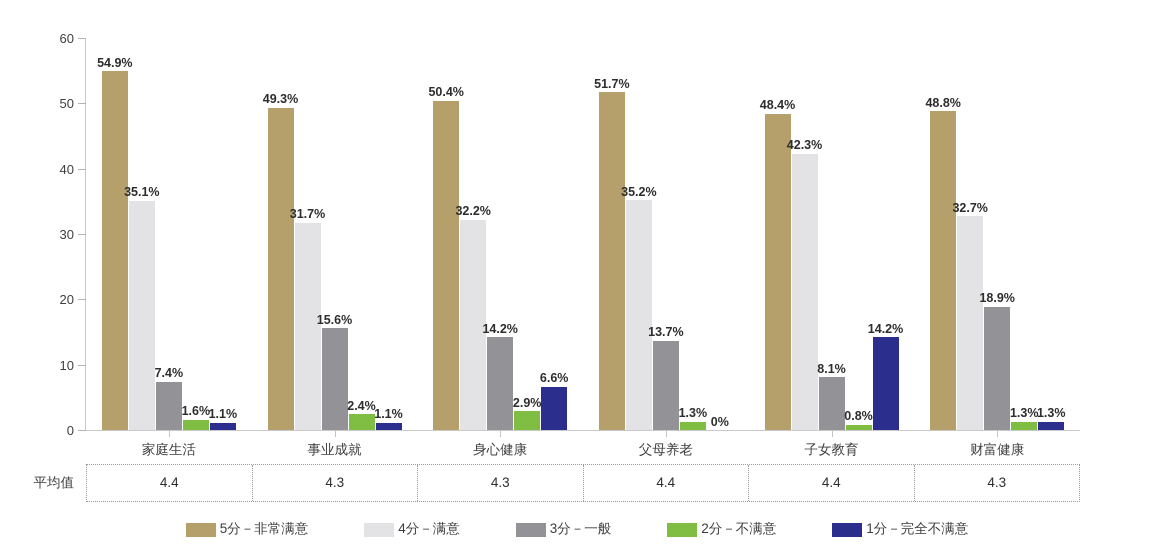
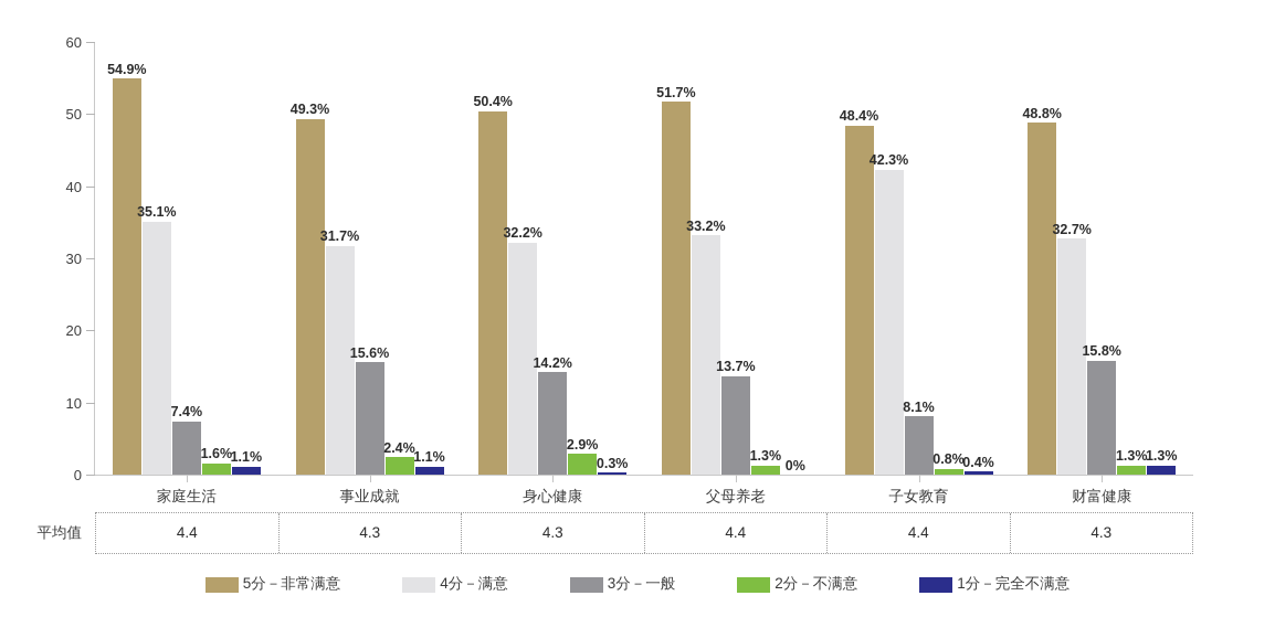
1分－完全不满意/身心健康: 6.6% -> 0.3%
4分－满意/父母养老: 35.2% -> 33.2%
1分－完全不满意/子女教育: 14.2% -> 0.4%
3分－一般/财富健康: 18.9% -> 15.8%
